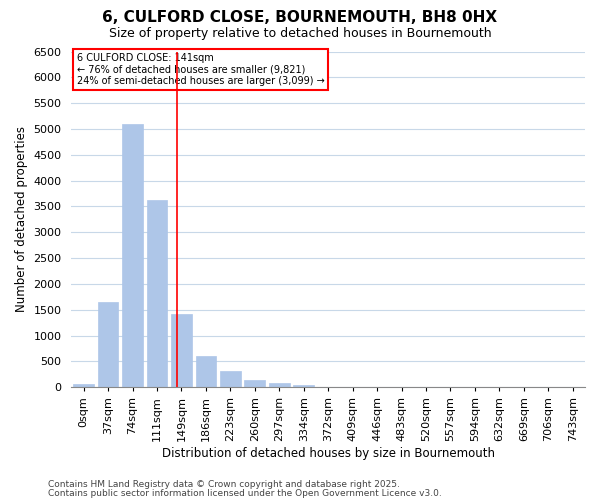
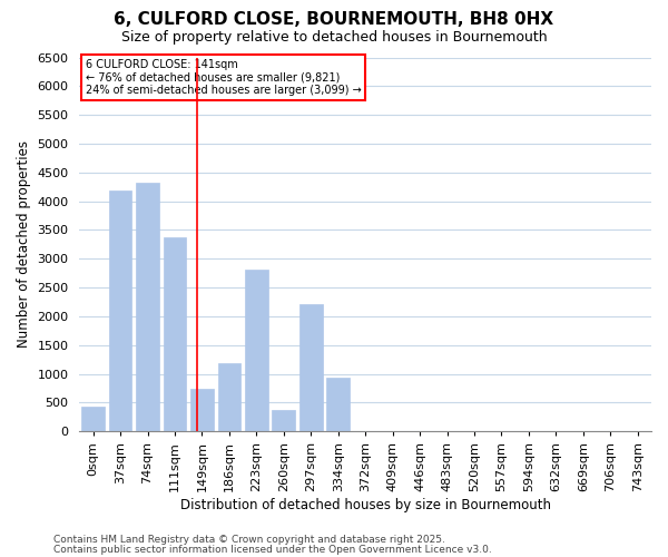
0sqm: 70 -> 440
37sqm: 1650 -> 4180
74sqm: 5100 -> 4320
111sqm: 3620 -> 3380
149sqm: 1420 -> 740
186sqm: 610 -> 1180
223sqm: 310 -> 2820
260sqm: 140 -> 380
297sqm: 80 -> 2220
334sqm: 40 -> 940
